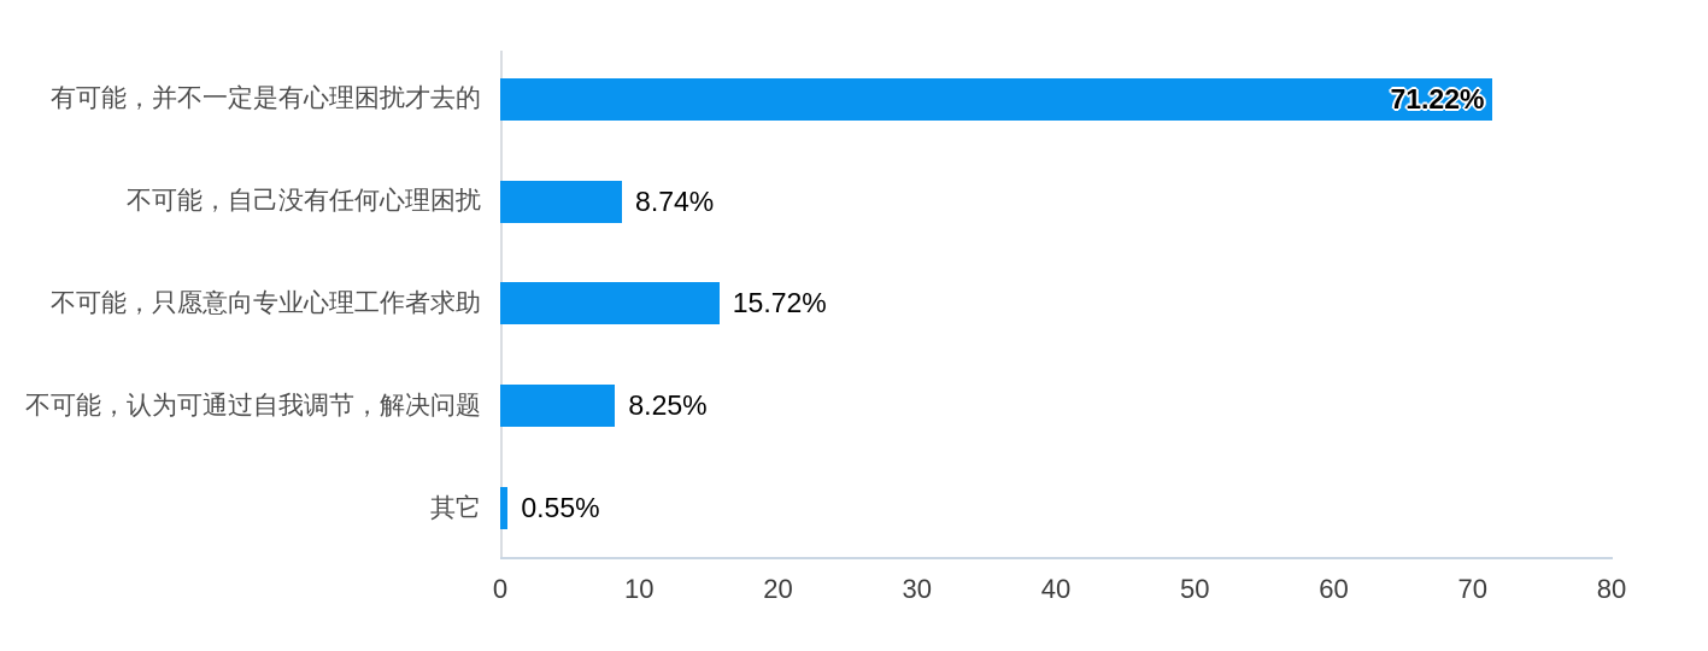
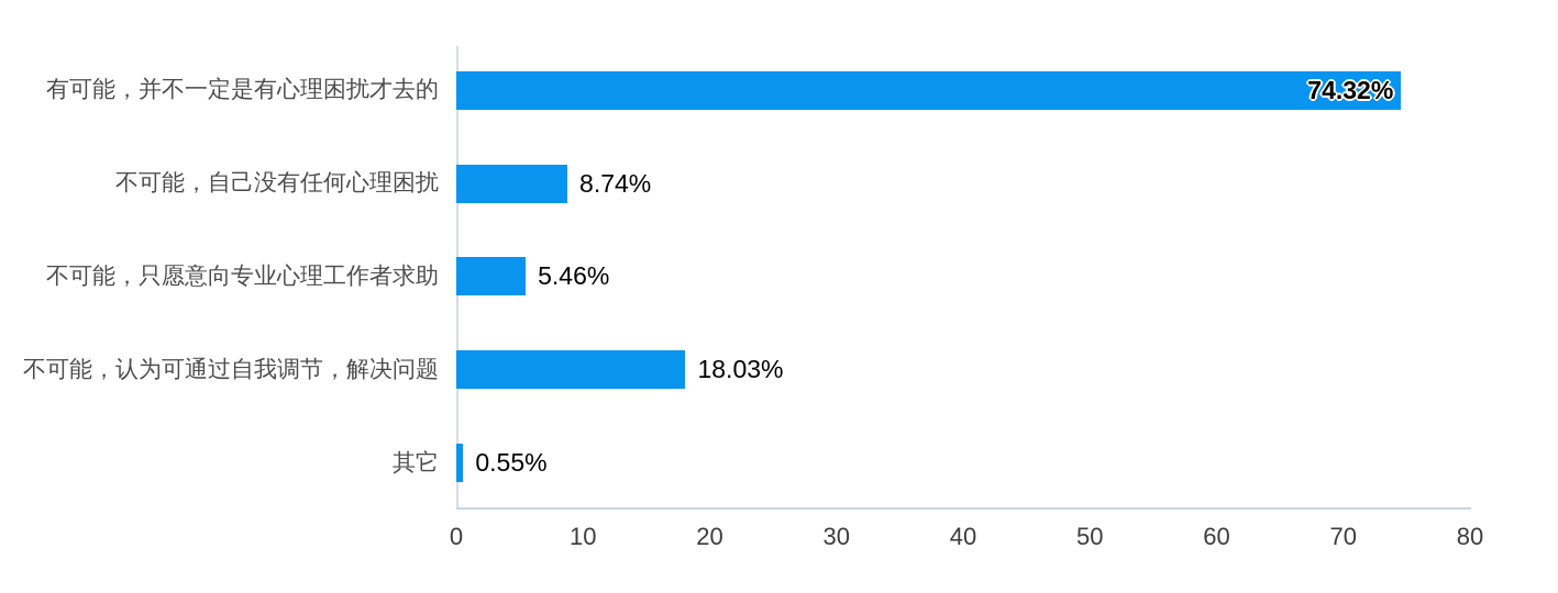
有可能，并不一定是有心理困扰才去的: 71.22% -> 74.32%
不可能，只愿意向专业心理工作者求助: 15.72% -> 5.46%
不可能，认为可通过自我调节，解决问题: 8.25% -> 18.03%
